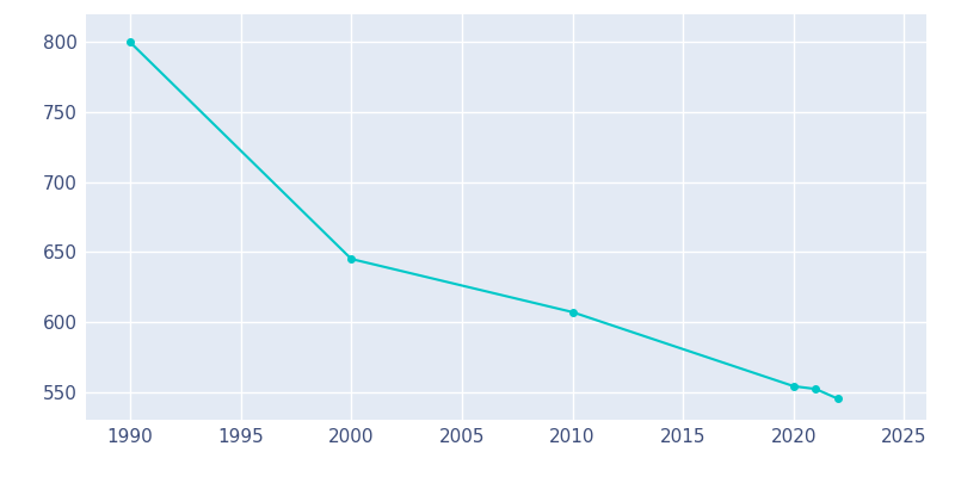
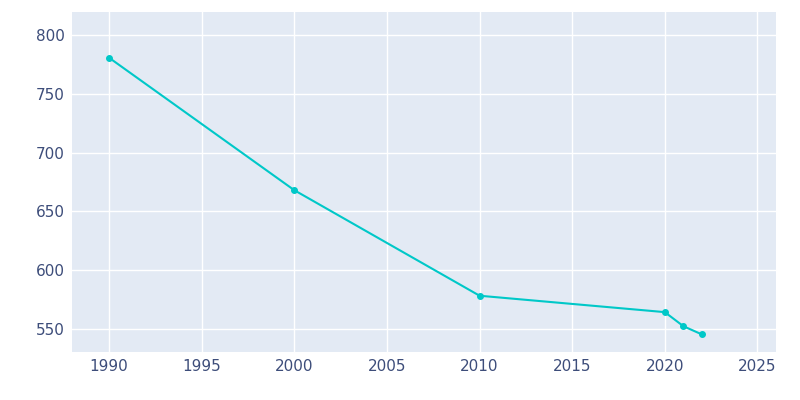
1990: 800 -> 781
2000: 645 -> 668
2010: 607 -> 578
2020: 554 -> 564
